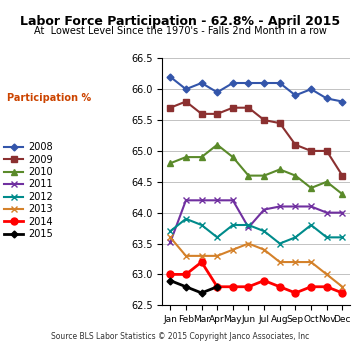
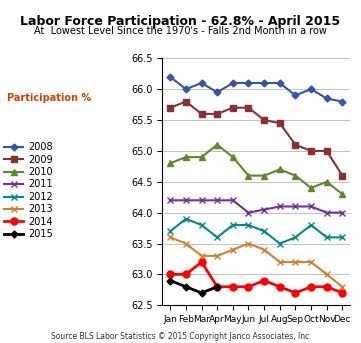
2011/Jan: 63.52 -> 64.20
2013/Feb: 63.3 -> 63.5
2011/Jun: 63.76 -> 64.00
